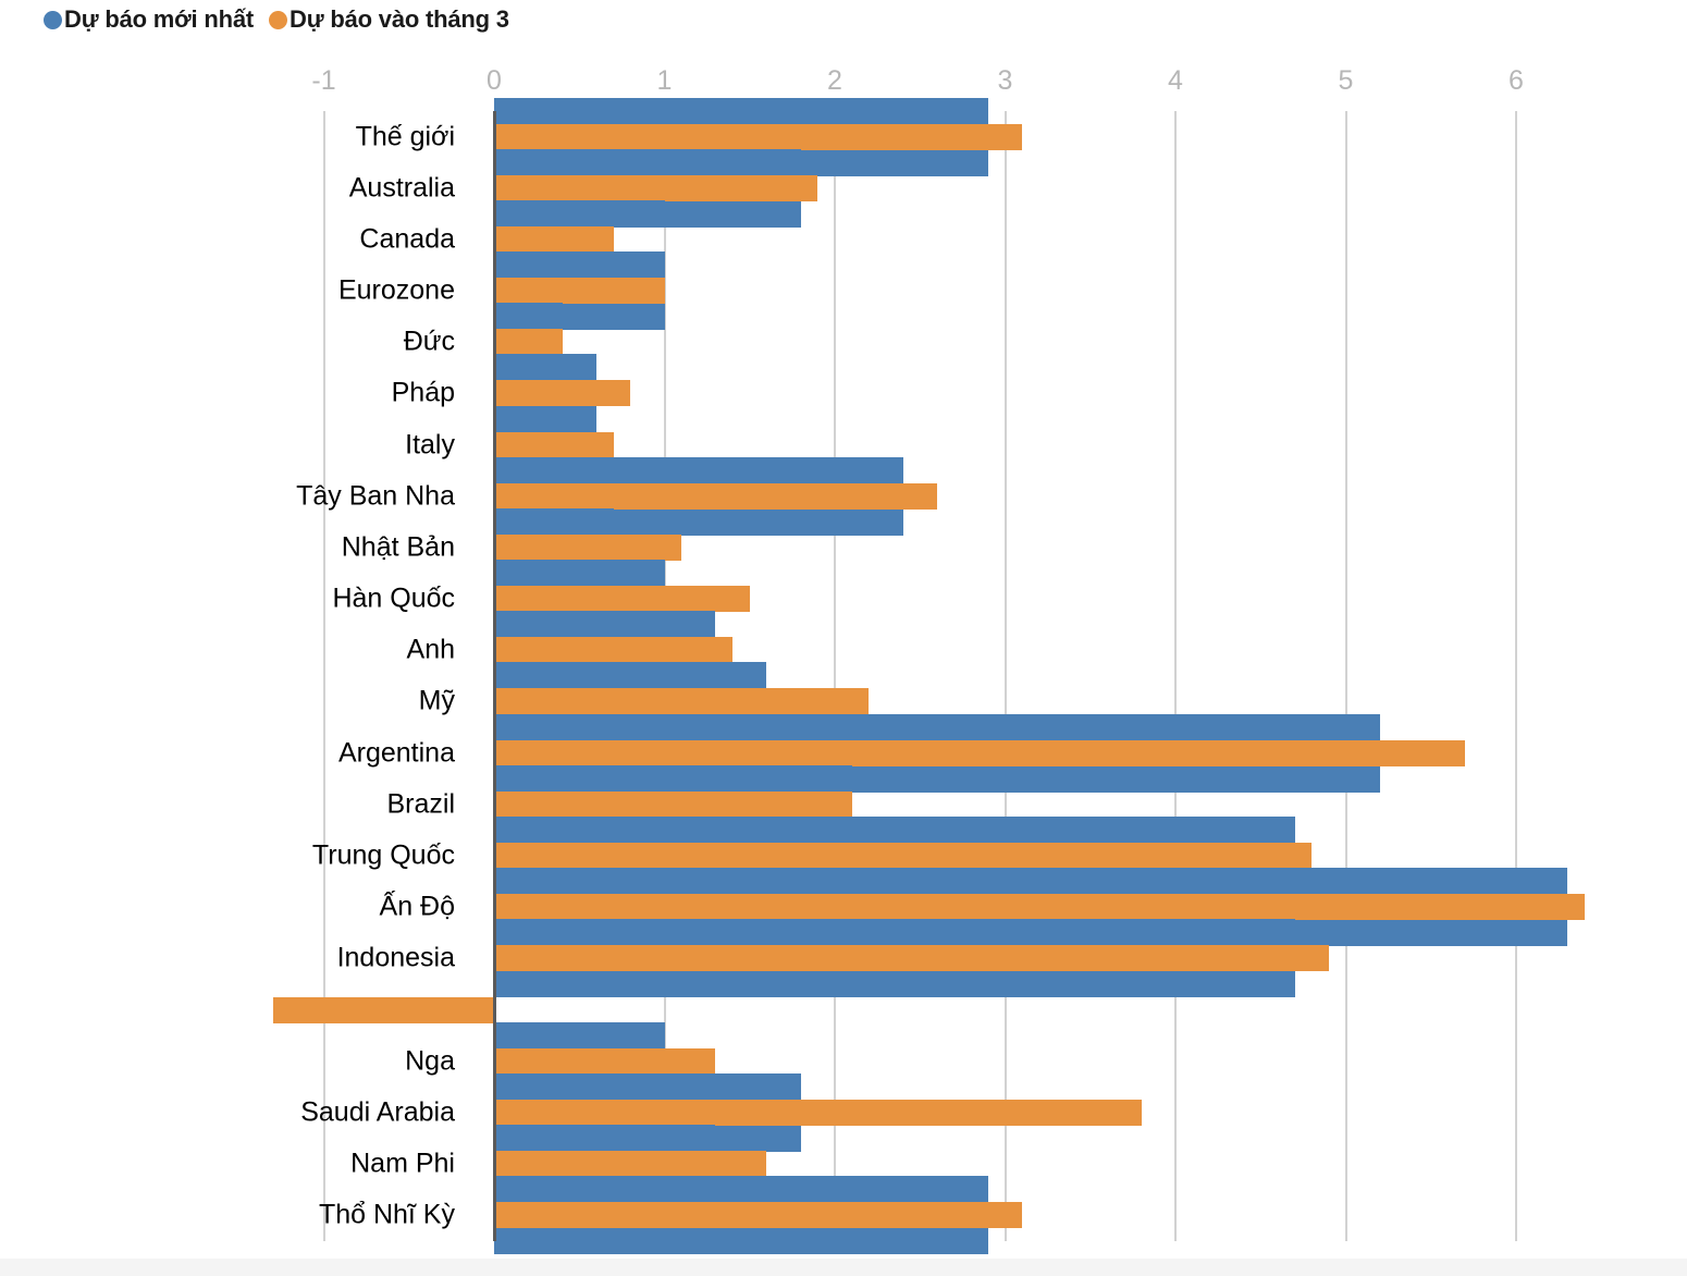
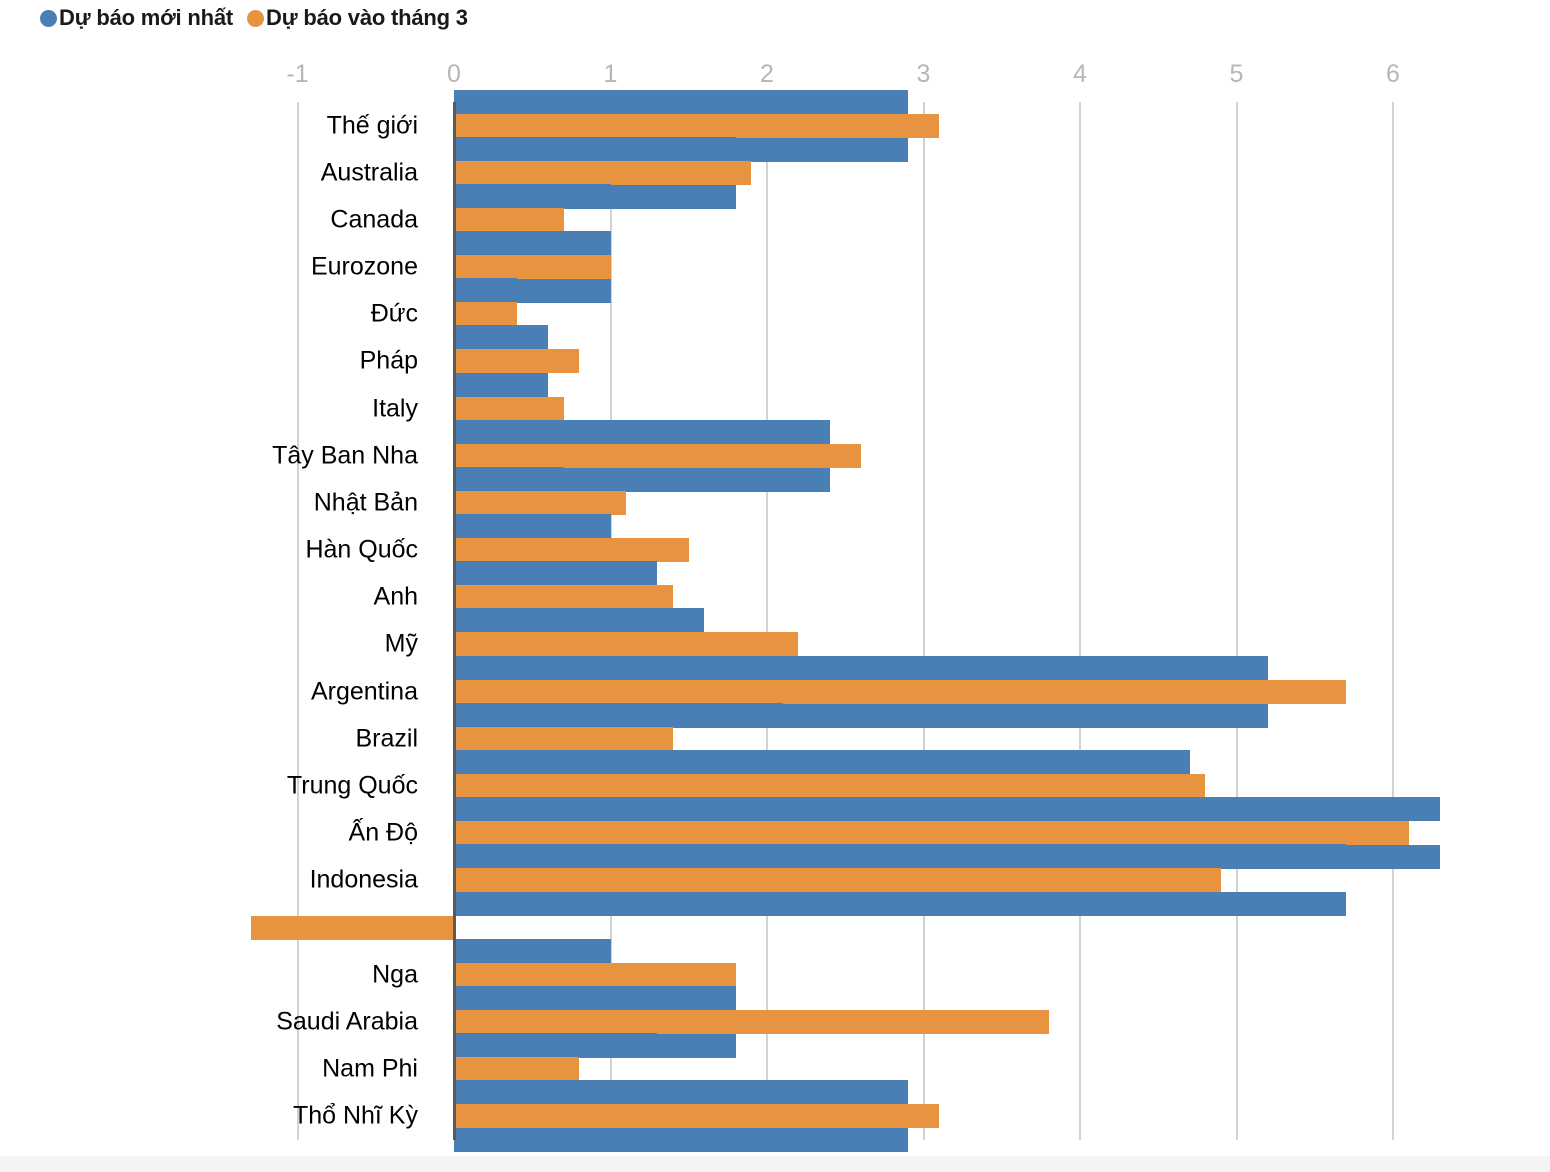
Dự báo vào tháng 3/Brazil: 2.1 -> 1.4
Dự báo vào tháng 3/Ấn Độ: 6.4 -> 6.1
Dự báo mới nhất/Indonesia: 4.7 -> 5.7
Dự báo vào tháng 3/Nga: 1.3 -> 1.8
Dự báo vào tháng 3/Nam Phi: 1.6 -> 0.8
